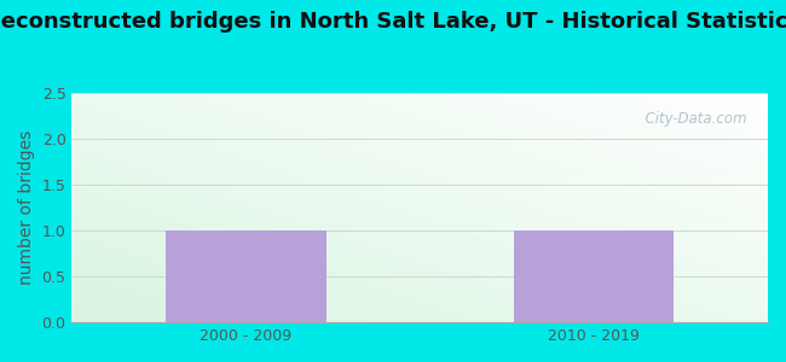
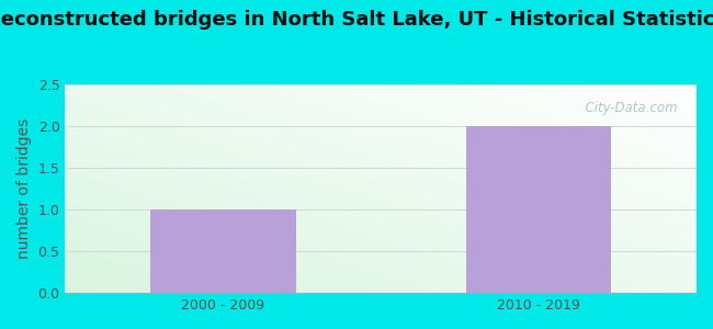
2010 - 2019: 1 -> 2
